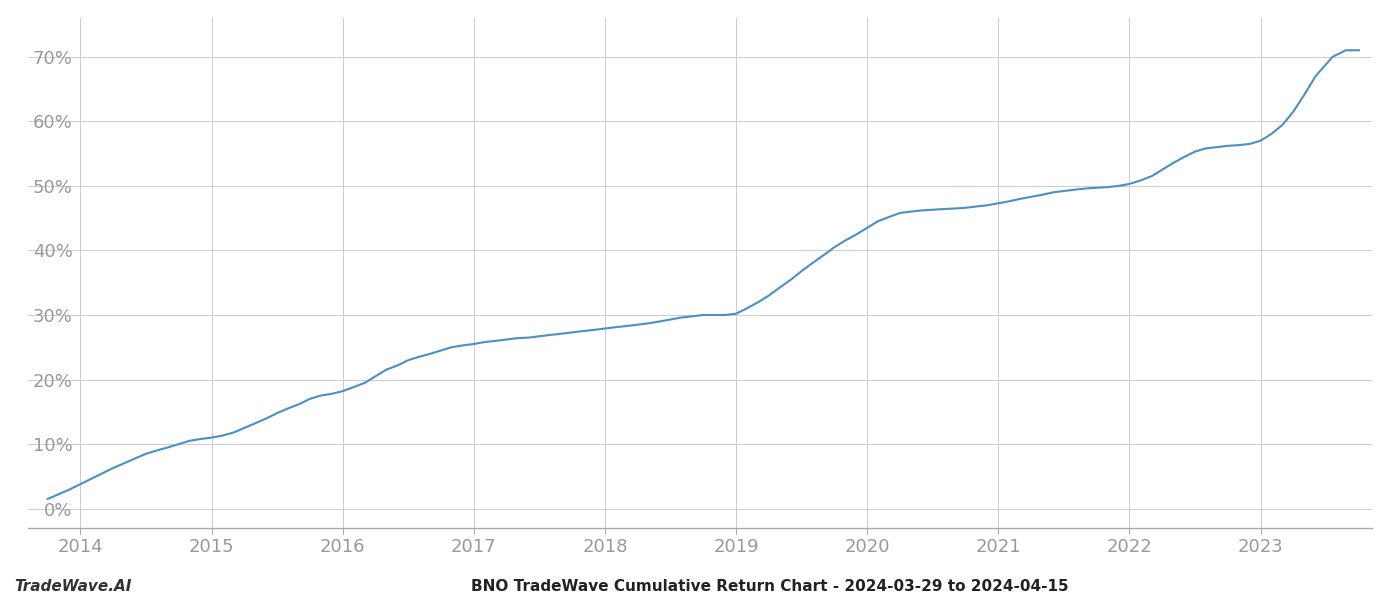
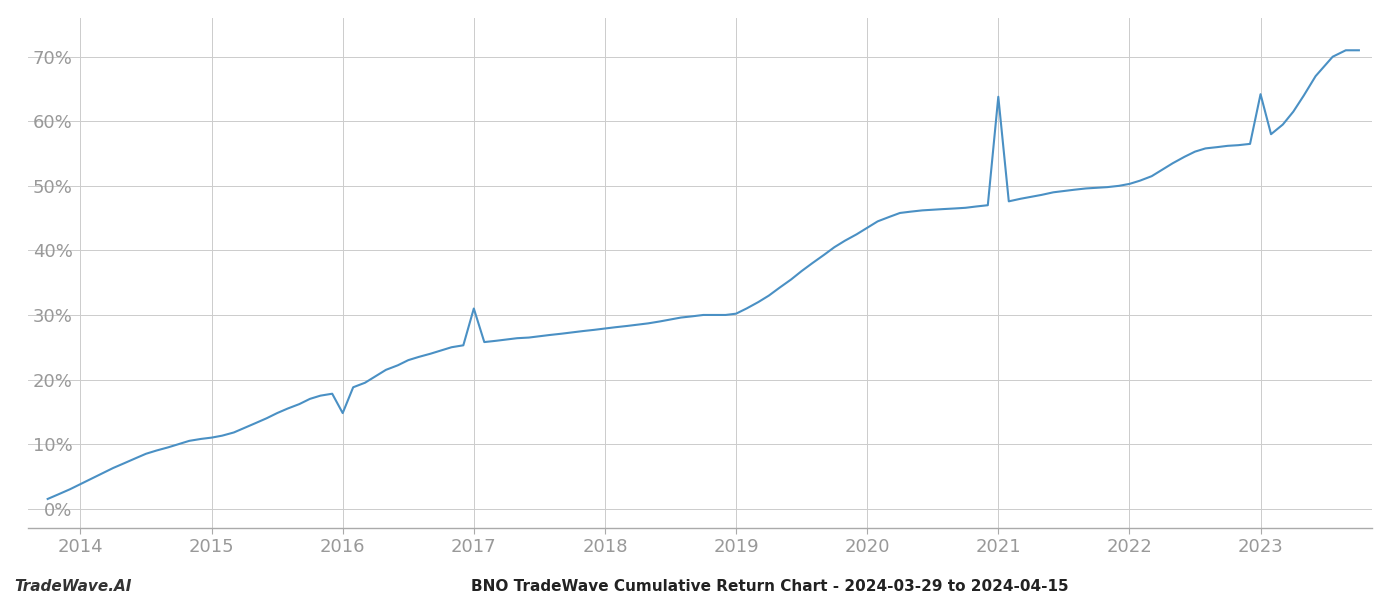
2016: 18.2% -> 14.8%
2017: 25.5% -> 31.0%
2021: 47.3% -> 63.8%
2023: 57.0% -> 64.2%
